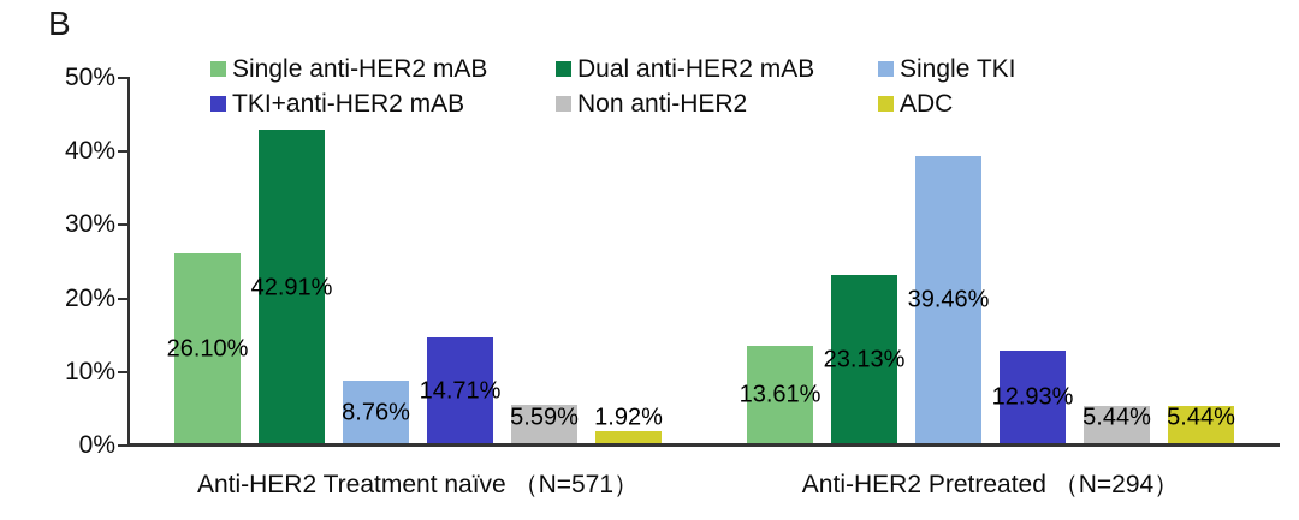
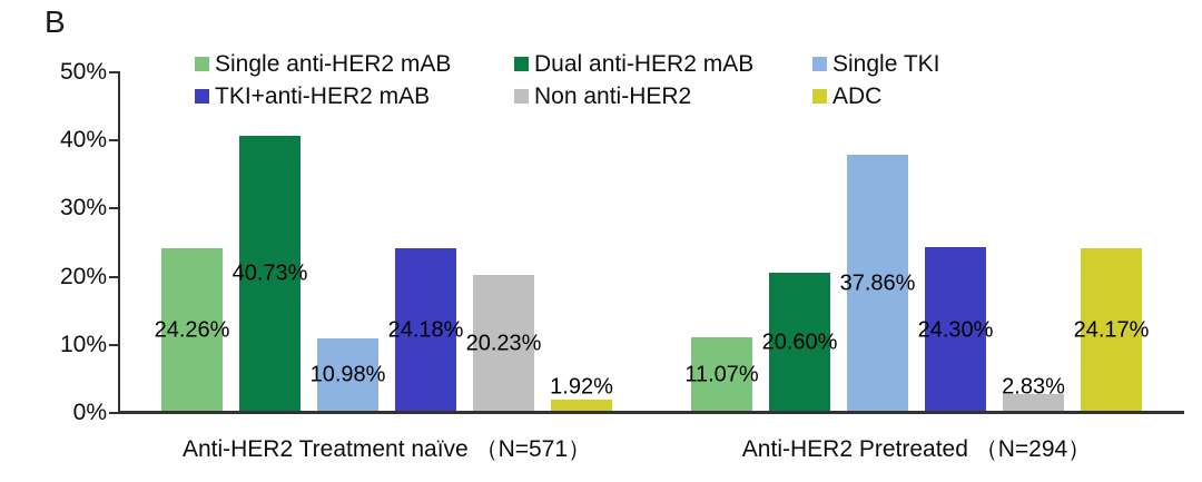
Single anti-HER2 mAB/Anti-HER2 Treatment naïve （N=571）: 26.10% -> 24.26%
Dual anti-HER2 mAB/Anti-HER2 Treatment naïve （N=571）: 42.91% -> 40.73%
Single TKI/Anti-HER2 Treatment naïve （N=571）: 8.76% -> 10.98%
TKI+anti-HER2 mAB/Anti-HER2 Treatment naïve （N=571）: 14.71% -> 24.18%
Non anti-HER2/Anti-HER2 Treatment naïve （N=571）: 5.59% -> 20.23%
Single anti-HER2 mAB/Anti-HER2 Pretreated （N=294）: 13.61% -> 11.07%
Dual anti-HER2 mAB/Anti-HER2 Pretreated （N=294）: 23.13% -> 20.60%
Single TKI/Anti-HER2 Pretreated （N=294）: 39.46% -> 37.86%
TKI+anti-HER2 mAB/Anti-HER2 Pretreated （N=294）: 12.93% -> 24.30%
Non anti-HER2/Anti-HER2 Pretreated （N=294）: 5.44% -> 2.83%
ADC/Anti-HER2 Pretreated （N=294）: 5.44% -> 24.17%
